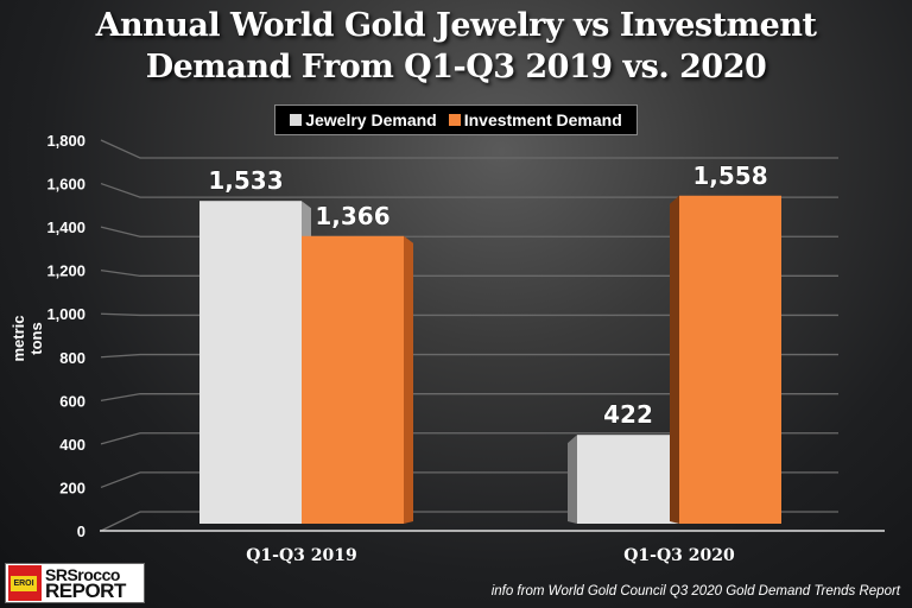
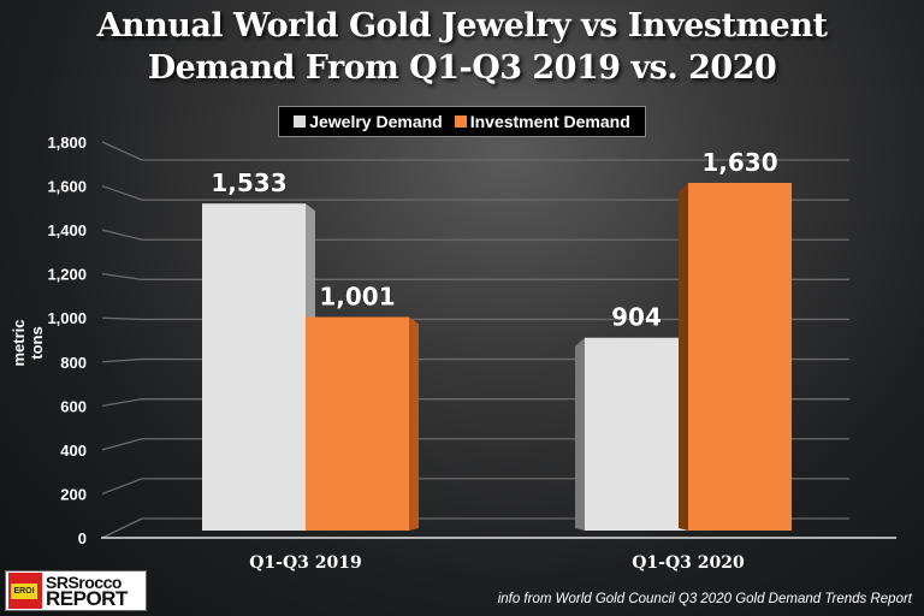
Investment Demand/Q1-Q3 2019: 1,366 -> 1,001
Jewelry Demand/Q1-Q3 2020: 422 -> 904
Investment Demand/Q1-Q3 2020: 1,558 -> 1,630
